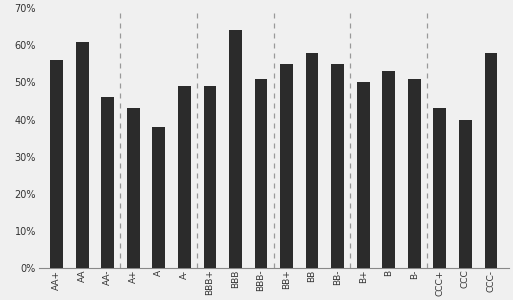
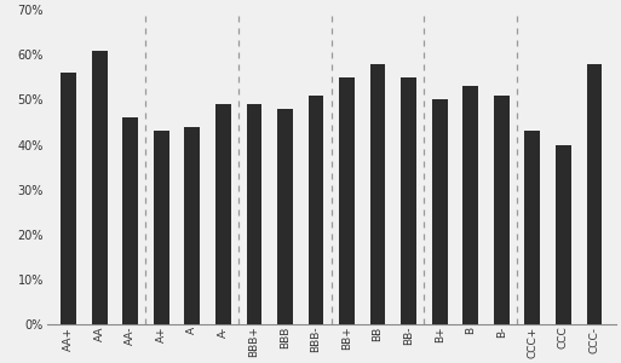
A: 38% -> 44%
BBB: 64% -> 48%
